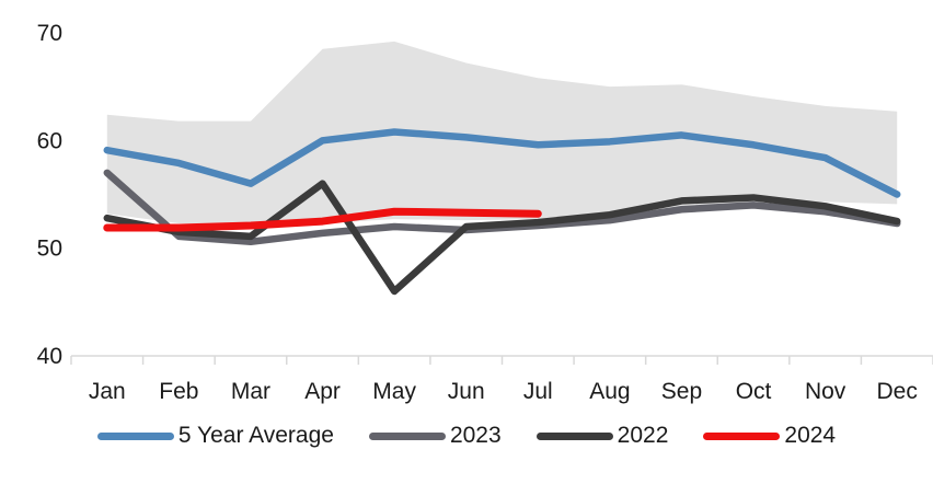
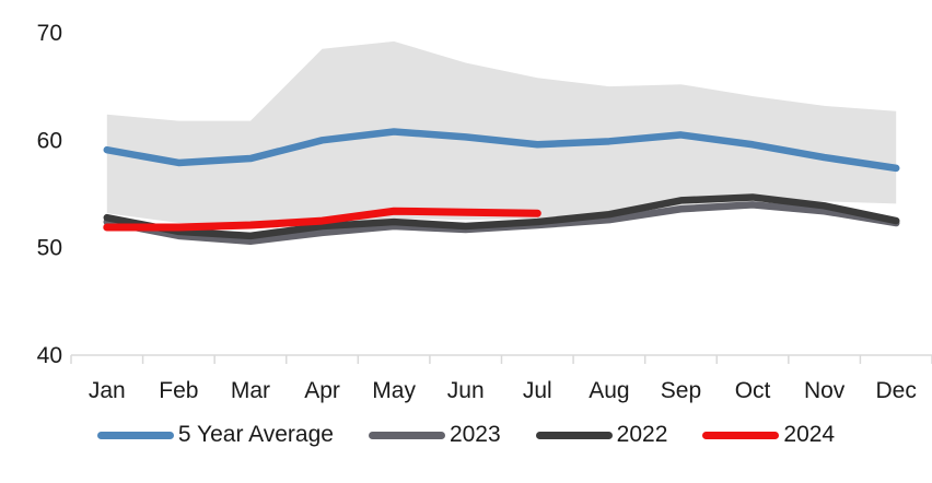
2023/Jan: 57 -> 52
5 Year Average/Mar: 56 -> 58
2022/Apr: 56 -> 52
2022/May: 46 -> 52
5 Year Average/Dec: 55 -> 57
